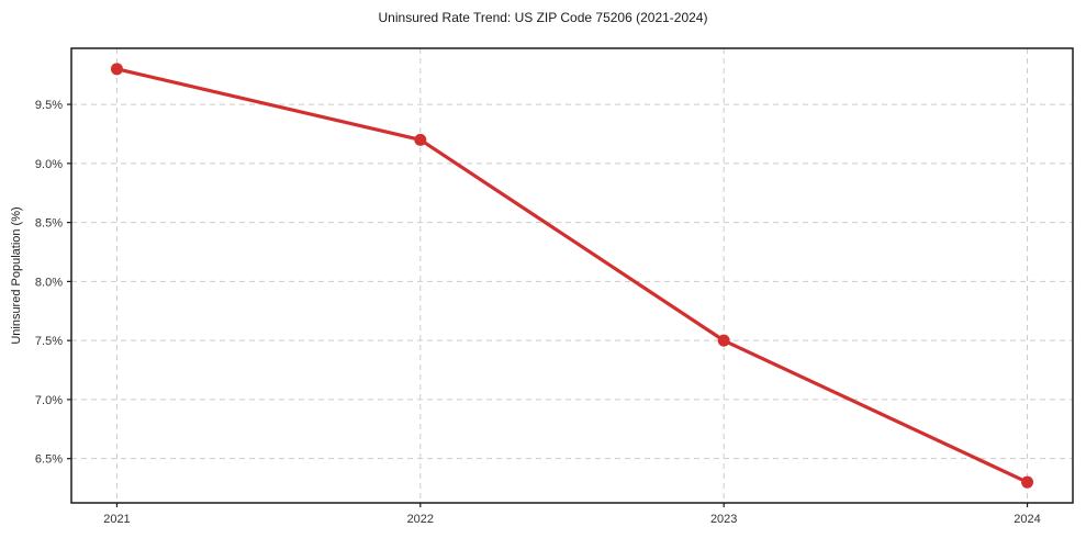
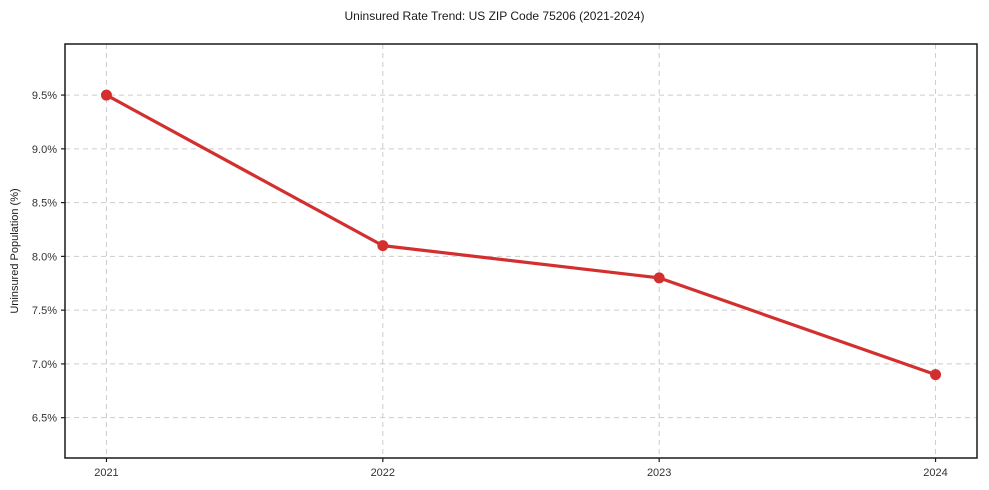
2021: 9.8% -> 9.5%
2022: 9.2% -> 8.1%
2023: 7.5% -> 7.8%
2024: 6.3% -> 6.9%
